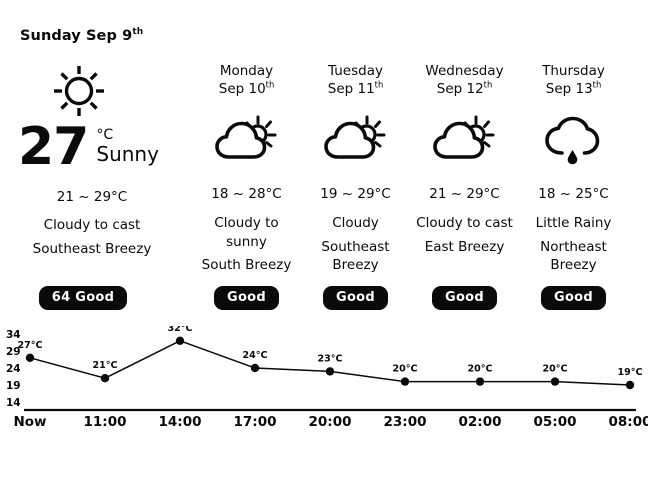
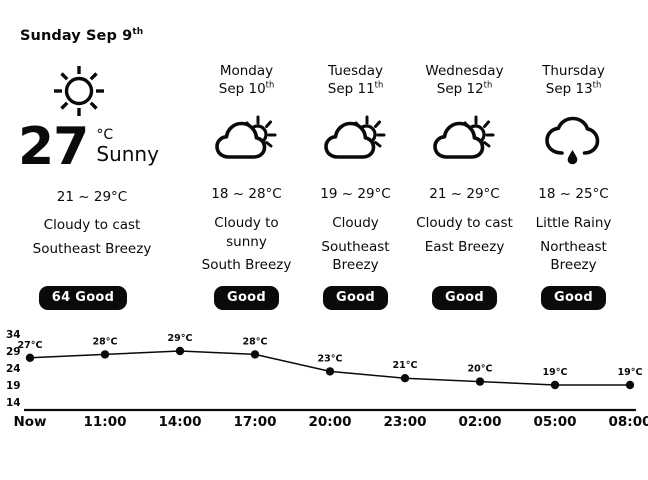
11:00: 21°C -> 28°C
14:00: 32°C -> 29°C
17:00: 24°C -> 28°C
23:00: 20°C -> 21°C
05:00: 20°C -> 19°C
